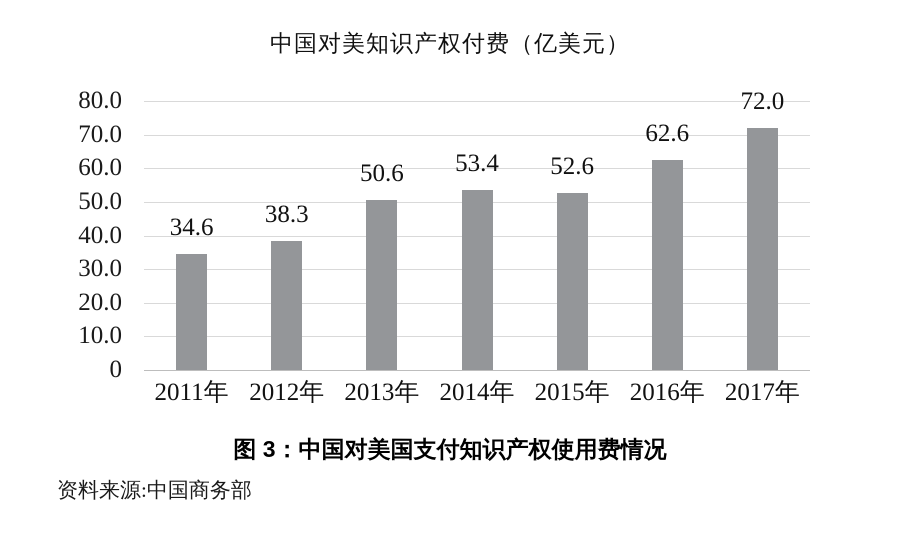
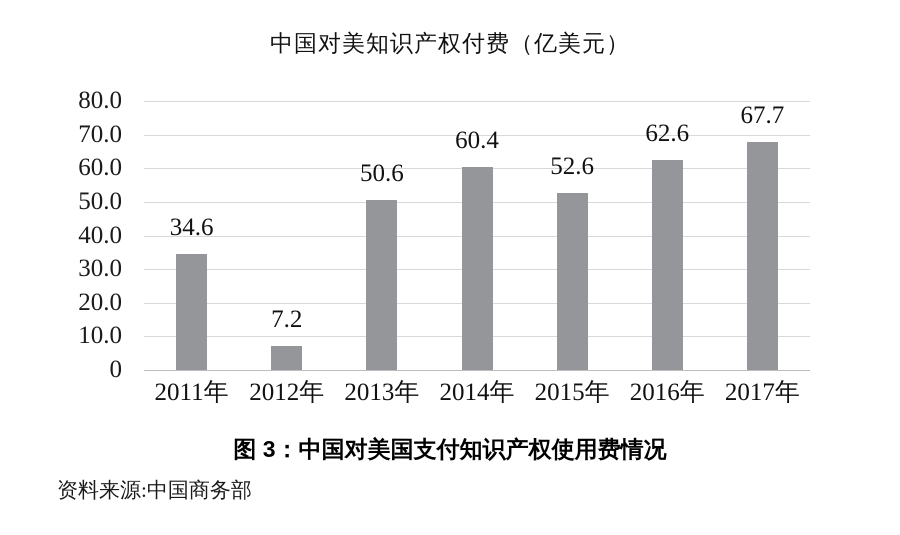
2012年: 38.3 -> 7.2
2014年: 53.4 -> 60.4
2017年: 72.0 -> 67.7
